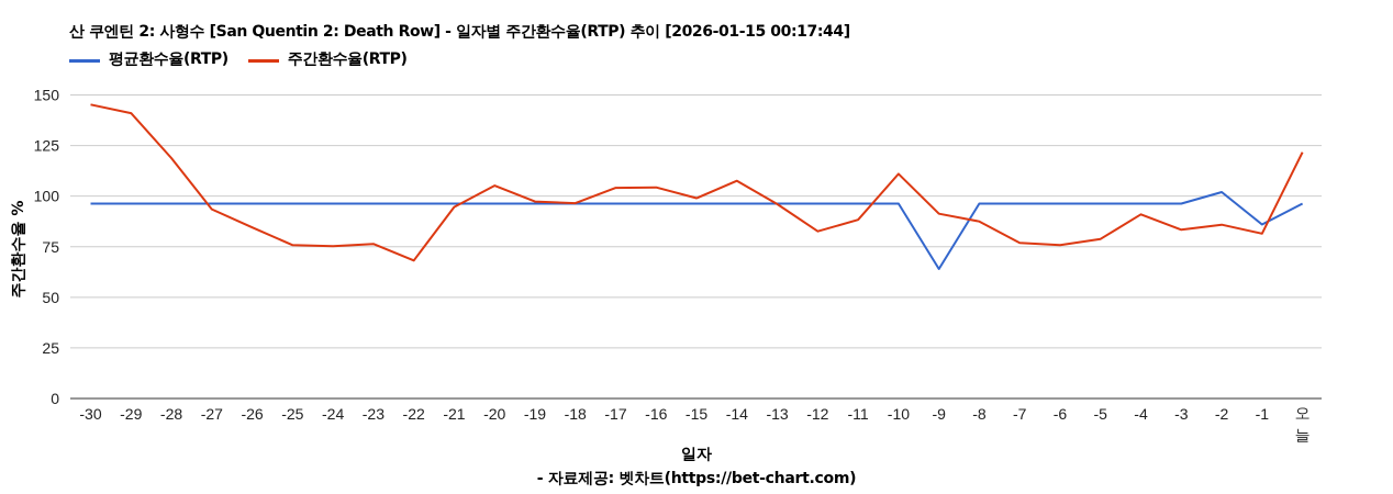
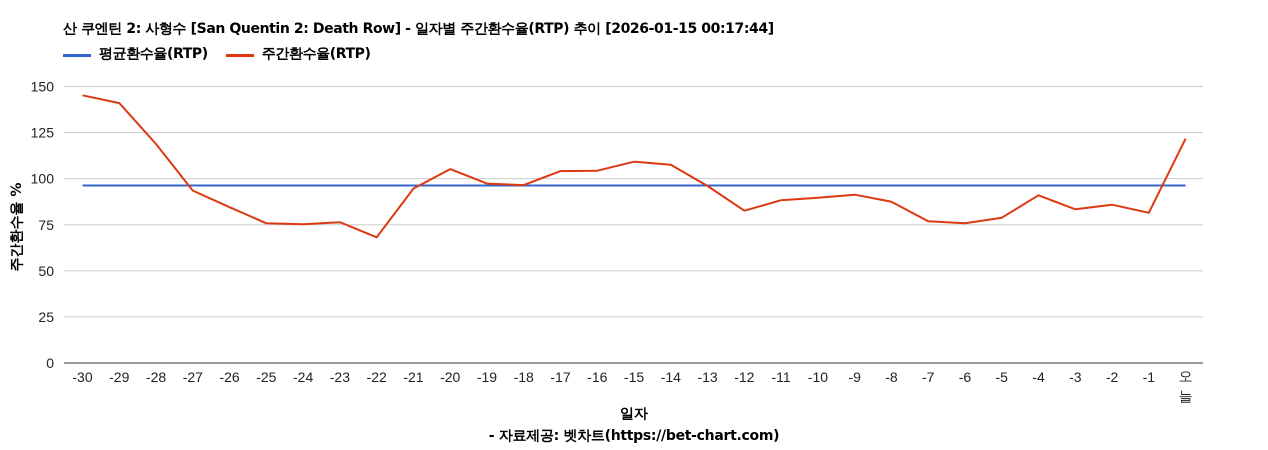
주간환수율(RTP)/-15: 99 -> 109
주간환수율(RTP)/-10: 111 -> 90
평균환수율(RTP)/-9: 64 -> 96
평균환수율(RTP)/-2: 102 -> 96
평균환수율(RTP)/-1: 86 -> 96
